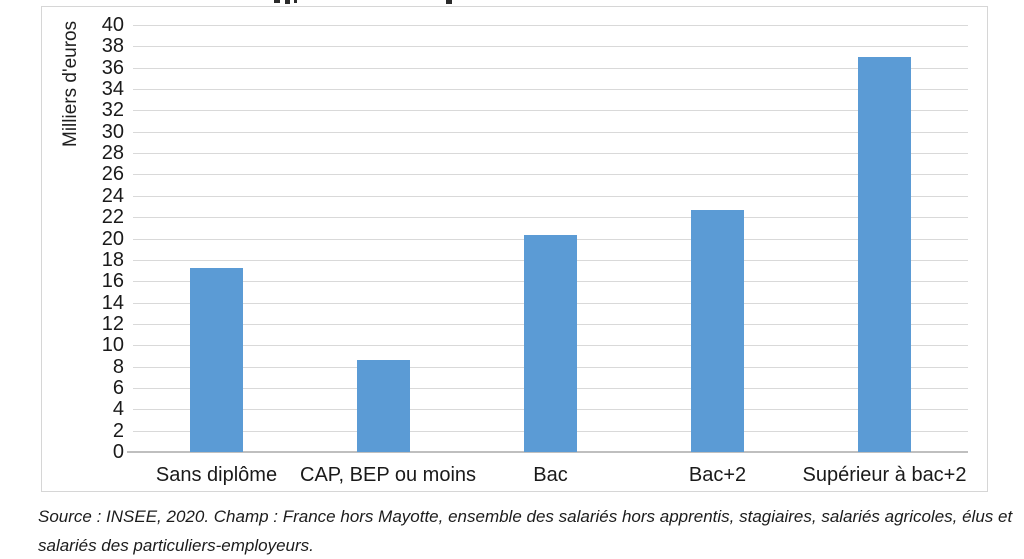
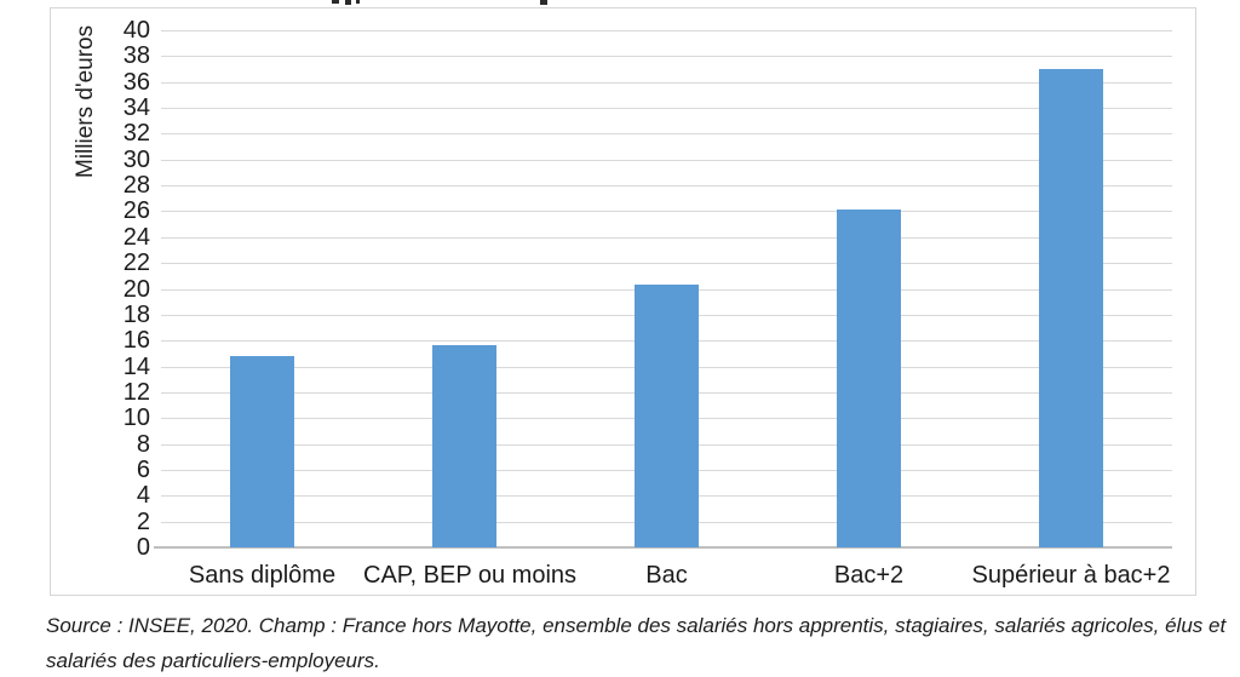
Sans diplôme: 17.2 -> 14.8
CAP, BEP ou moins: 8.6 -> 15.6
Bac+2: 22.7 -> 26.1
